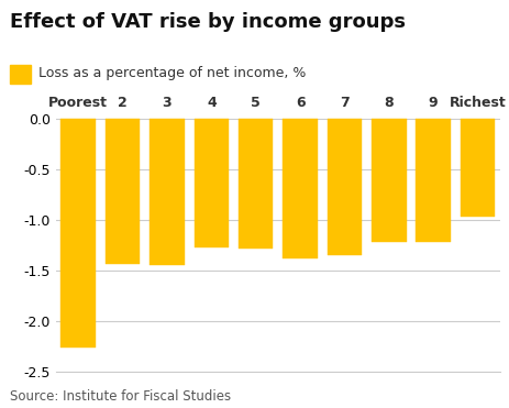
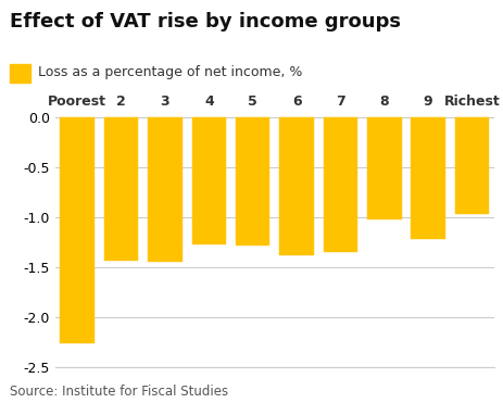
8: -1.22 -> -1.02
